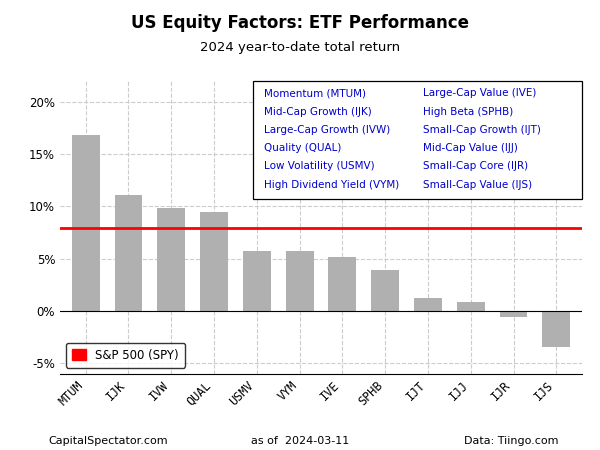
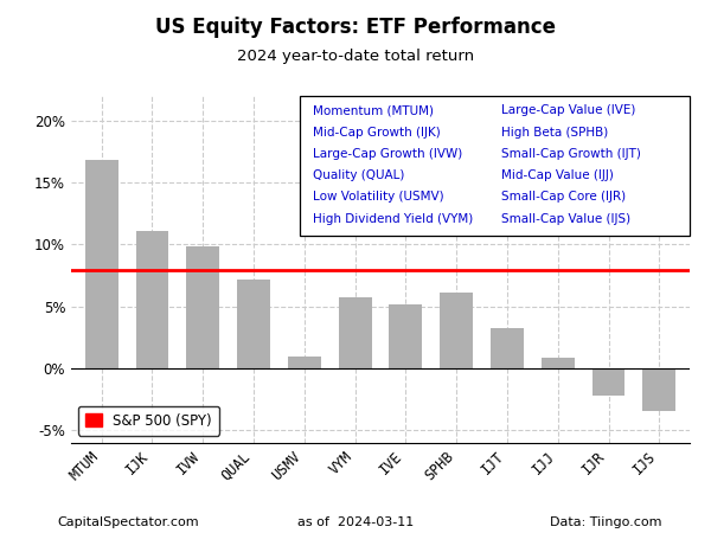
QUAL: 9.5% -> 7.2%
USMV: 5.8% -> 0.9%
SPHB: 3.9% -> 6.1%
IJT: 1.2% -> 3.2%
IJR: -0.6% -> -2.2%
